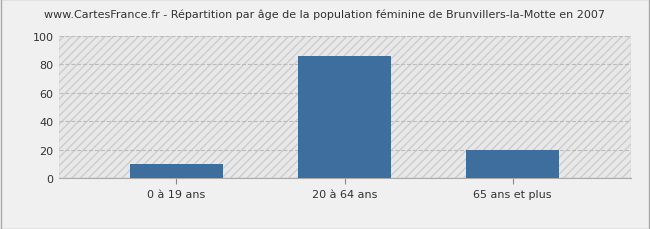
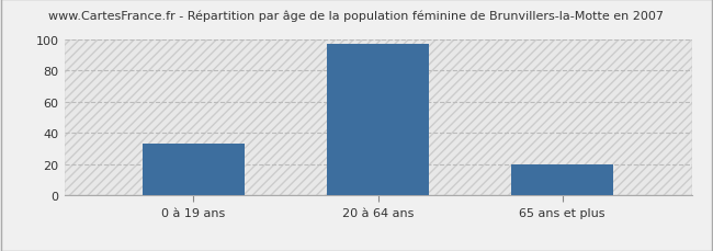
0 à 19 ans: 10 -> 33
20 à 64 ans: 86 -> 97
